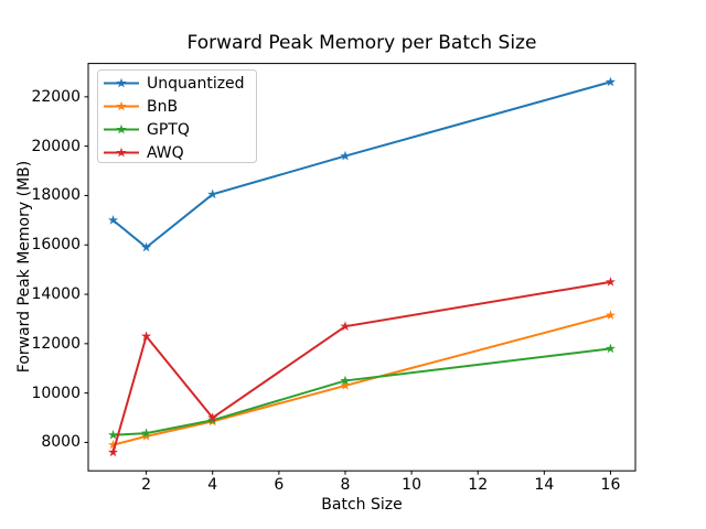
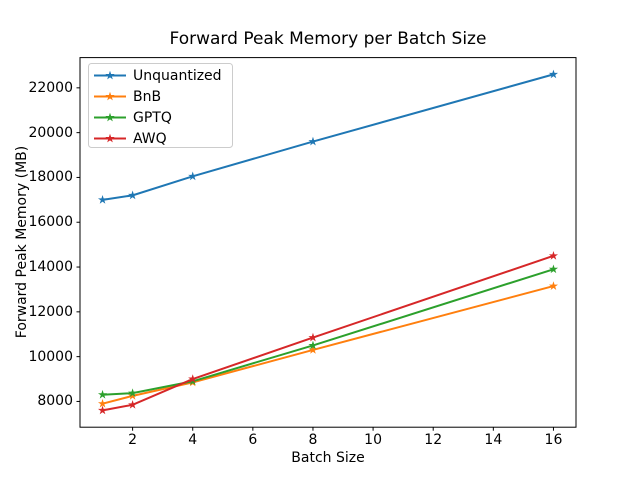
Unquantized/2: 15900 -> 17200
AWQ/2: 12300 -> 7800
AWQ/8: 12700 -> 10800
GPTQ/16: 11800 -> 13900
